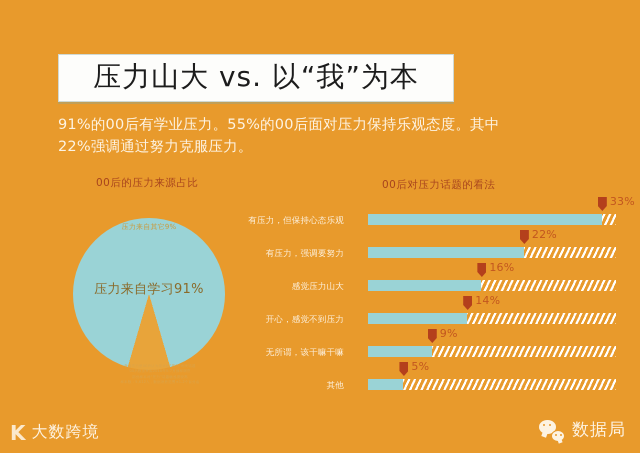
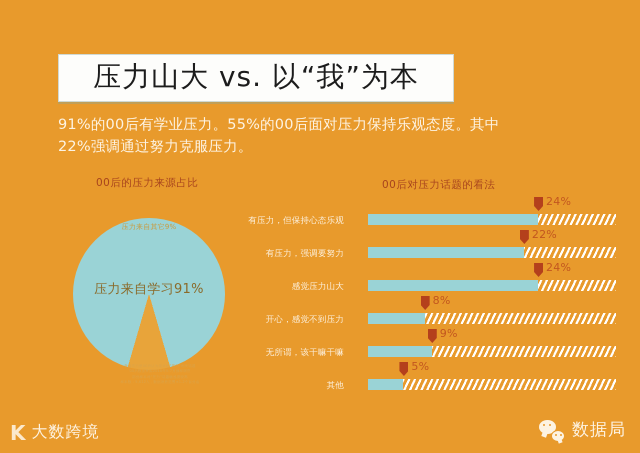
00后对压力话题的看法/有压力，但保持心态乐观: 33% -> 24%
00后对压力话题的看法/感觉压力山大: 16% -> 24%
00后对压力话题的看法/开心，感觉不到压力: 14% -> 8%
